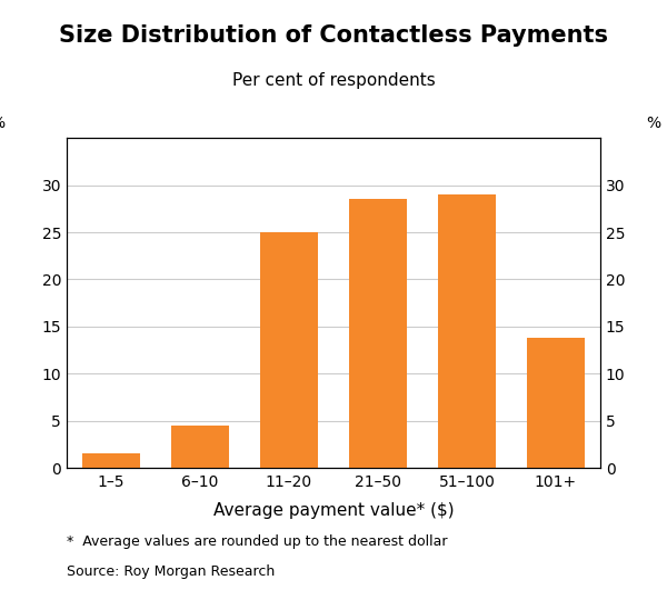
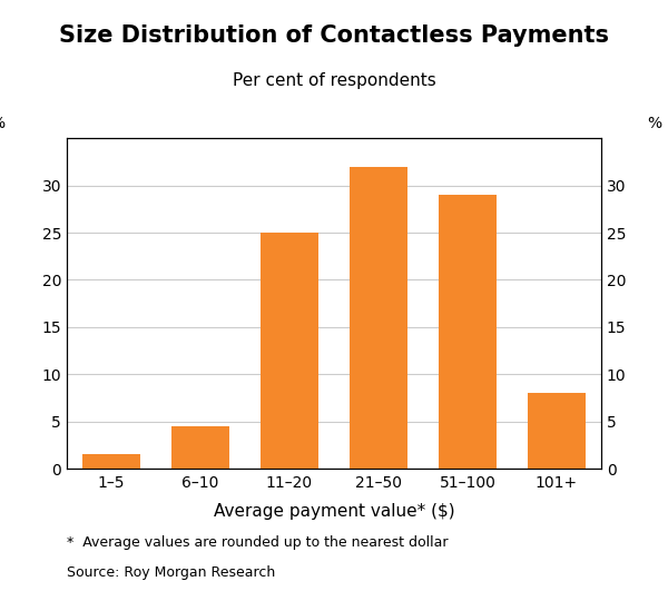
21–50: 28.6 -> 32.0
101+: 13.8 -> 8.0
